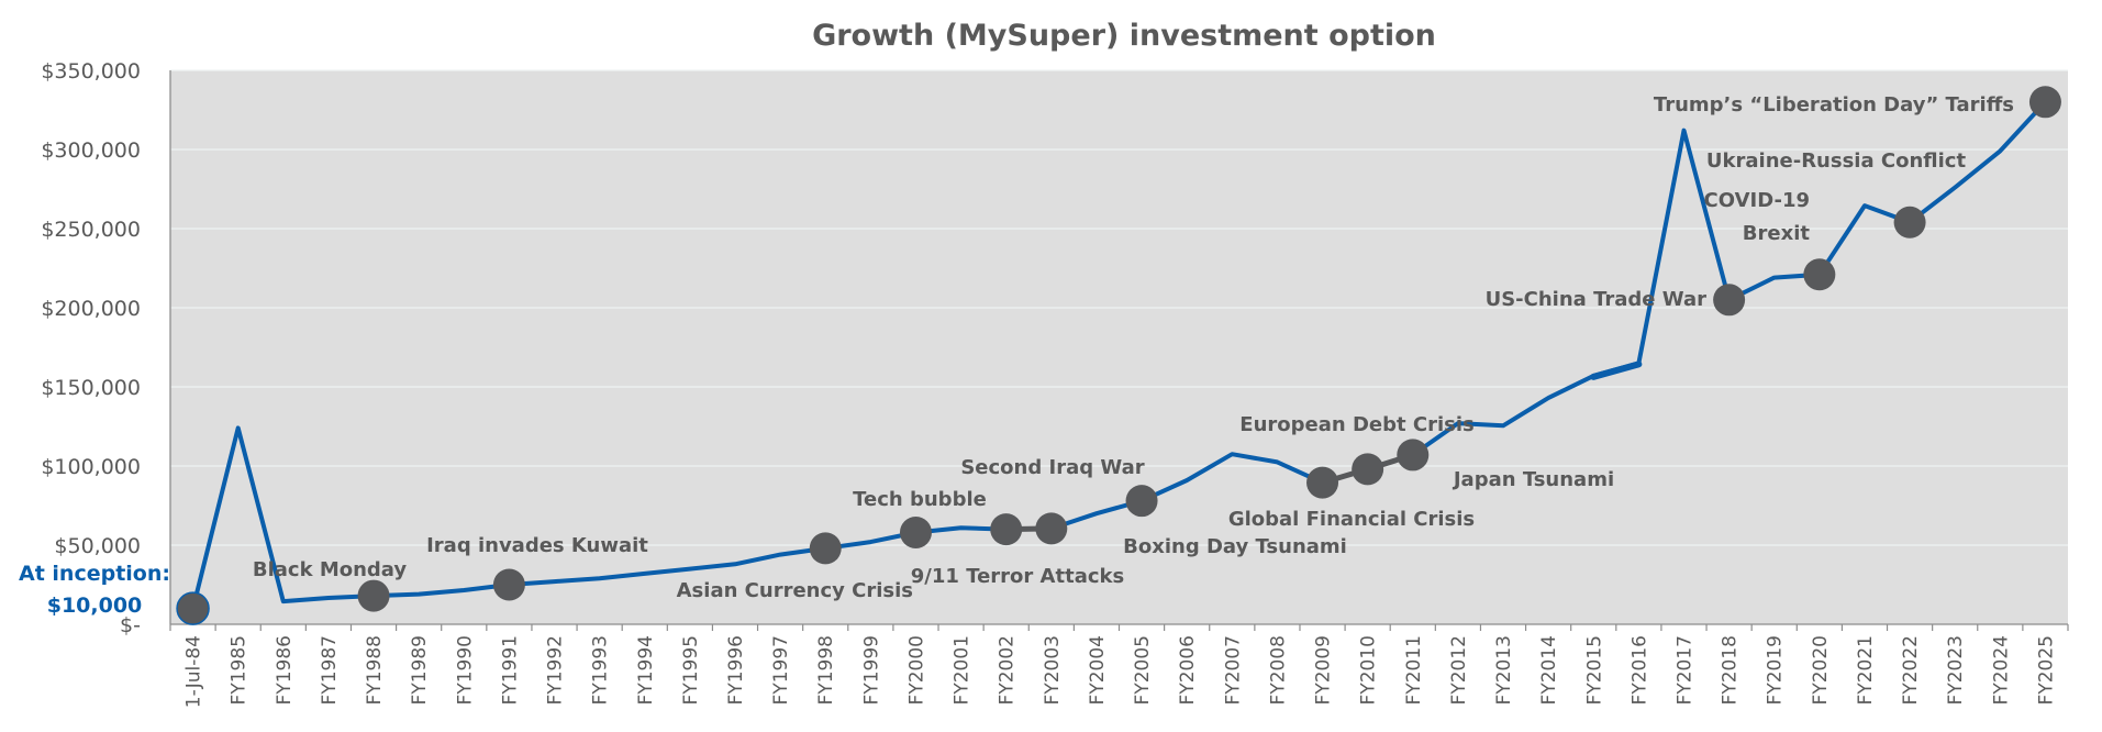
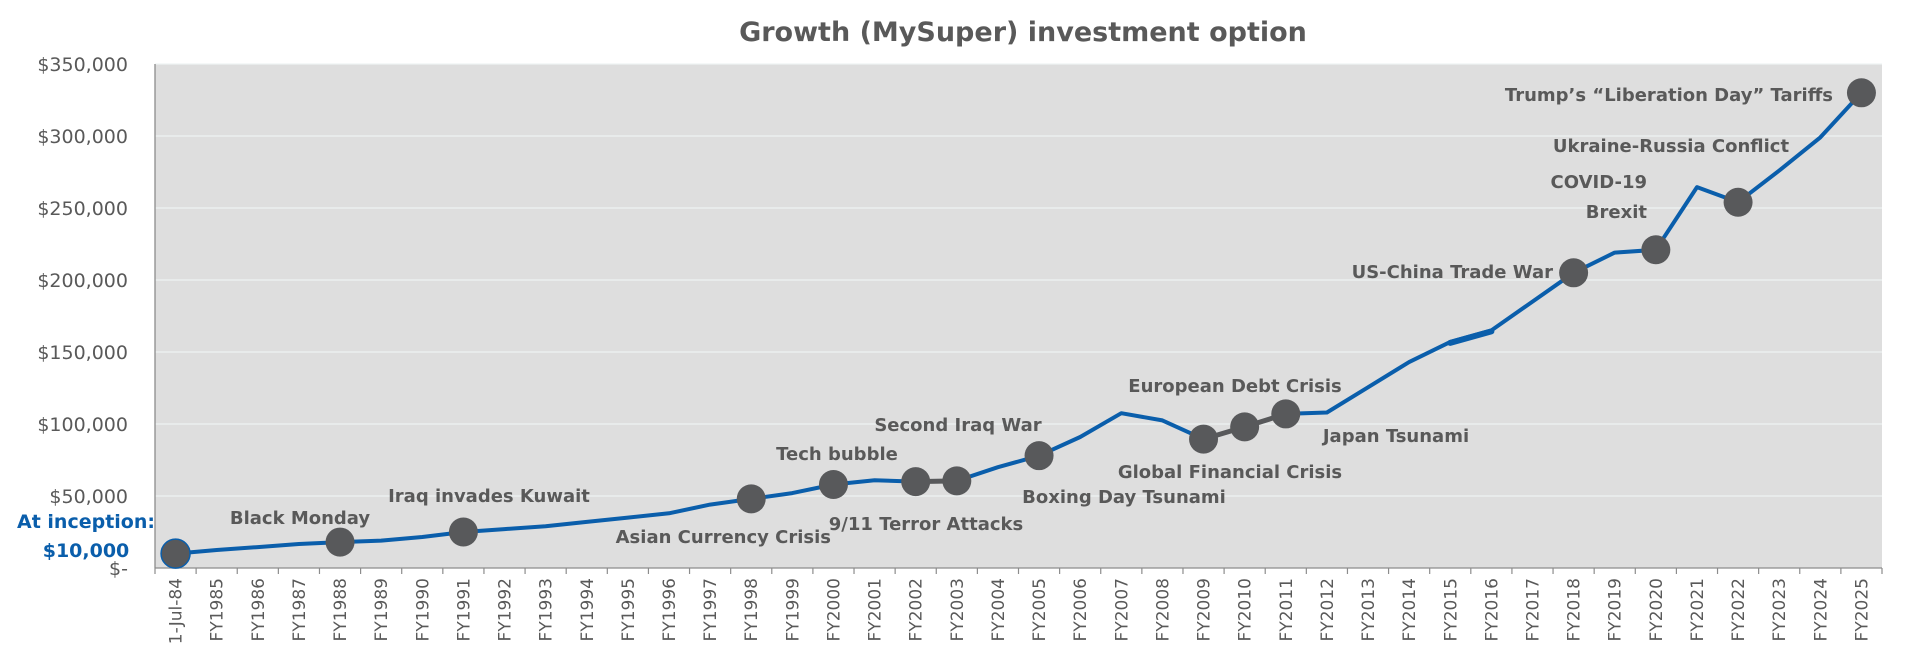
FY1985: $124000 -> $12000
FY2012: $127000 -> $108000
FY2017: $312000 -> $185000
